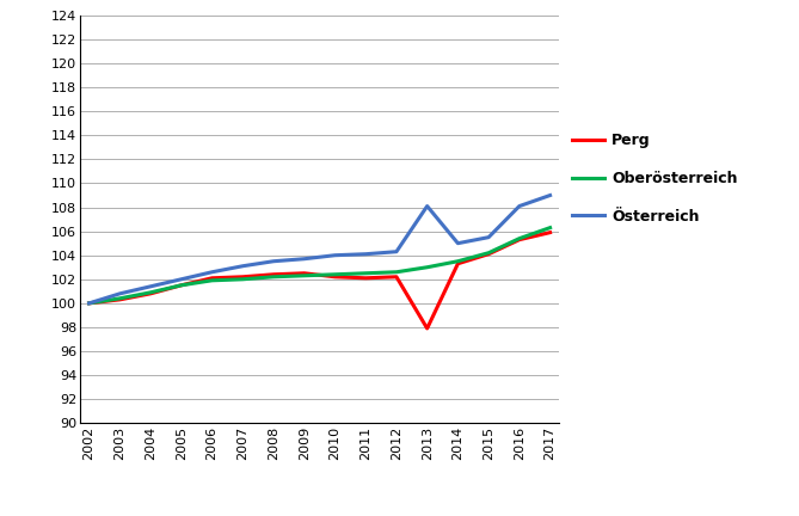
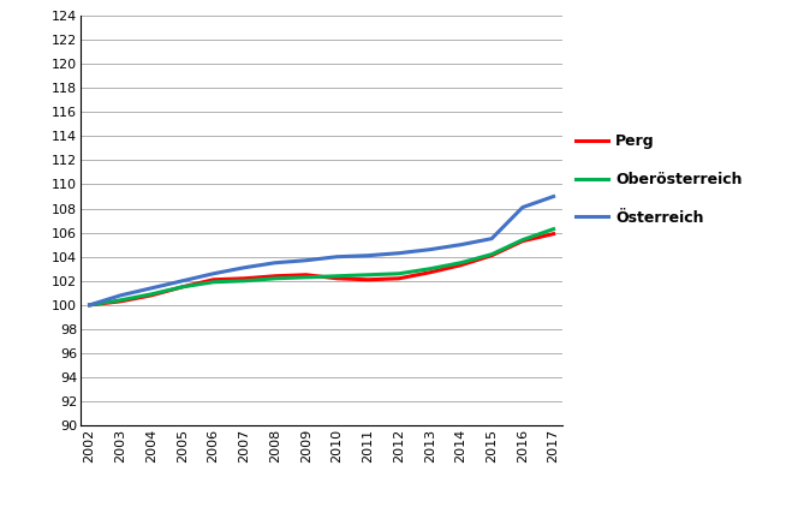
Perg/2013: 97.9 -> 102.7
Österreich/2013: 108.1 -> 104.6
